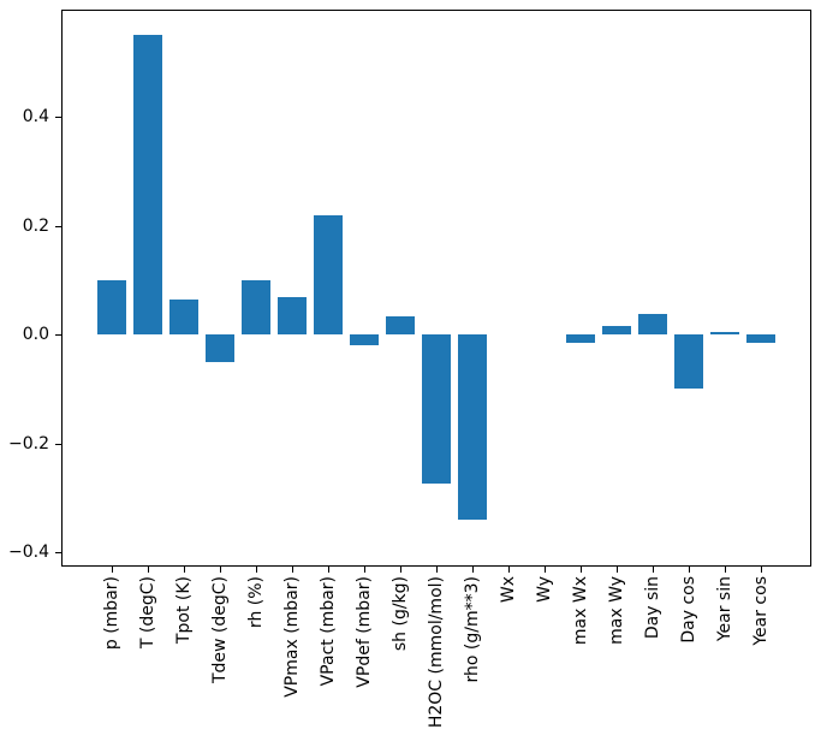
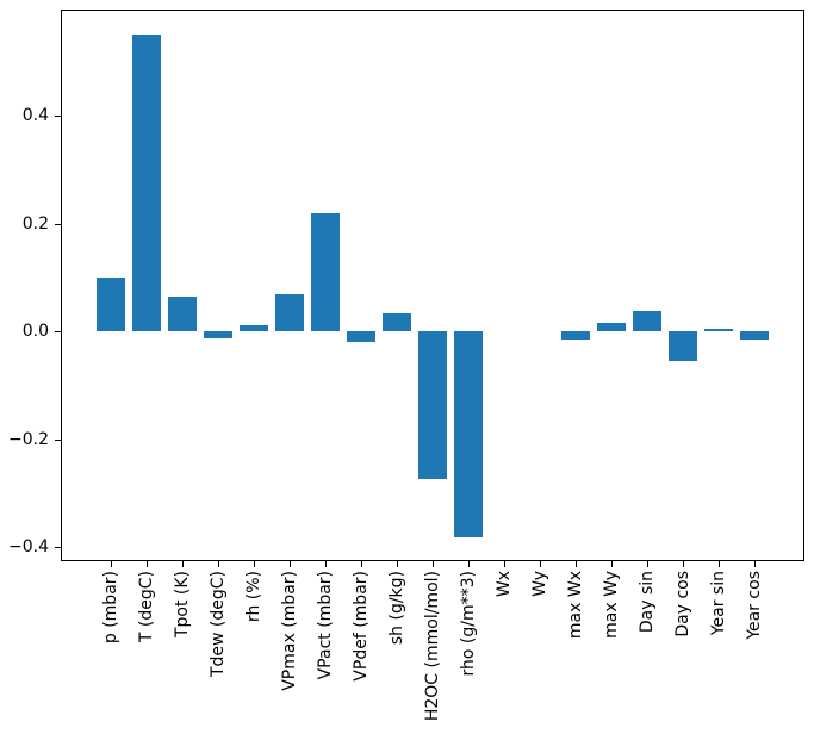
Tdew (degC): -0.05 -> -0.01
rh (%): 0.10 -> 0.01
rho (g/m**3): -0.34 -> -0.38
Day cos: -0.10 -> -0.06
